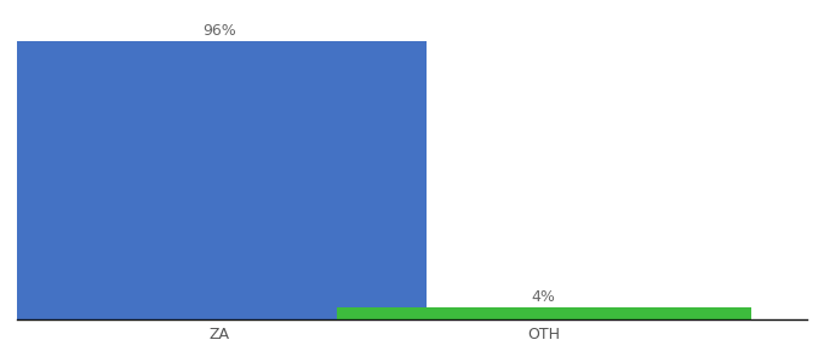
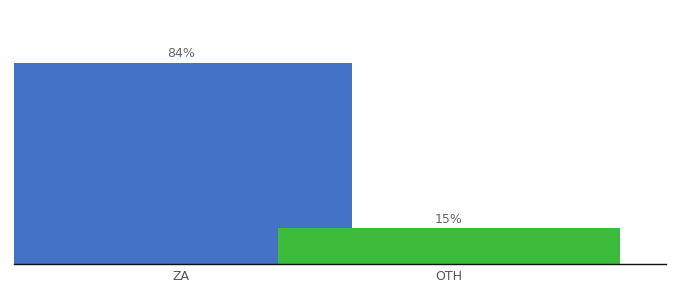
ZA: 96% -> 84%
OTH: 4% -> 15%
